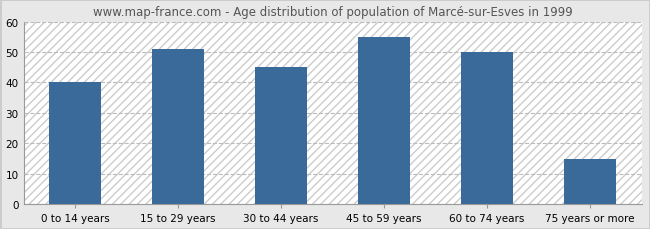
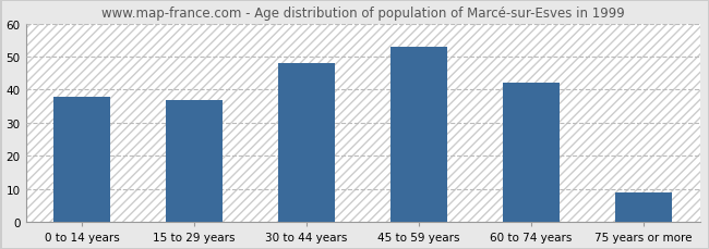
0 to 14 years: 40 -> 38
15 to 29 years: 51 -> 37
30 to 44 years: 45 -> 48
45 to 59 years: 55 -> 53
60 to 74 years: 50 -> 42
75 years or more: 15 -> 9
